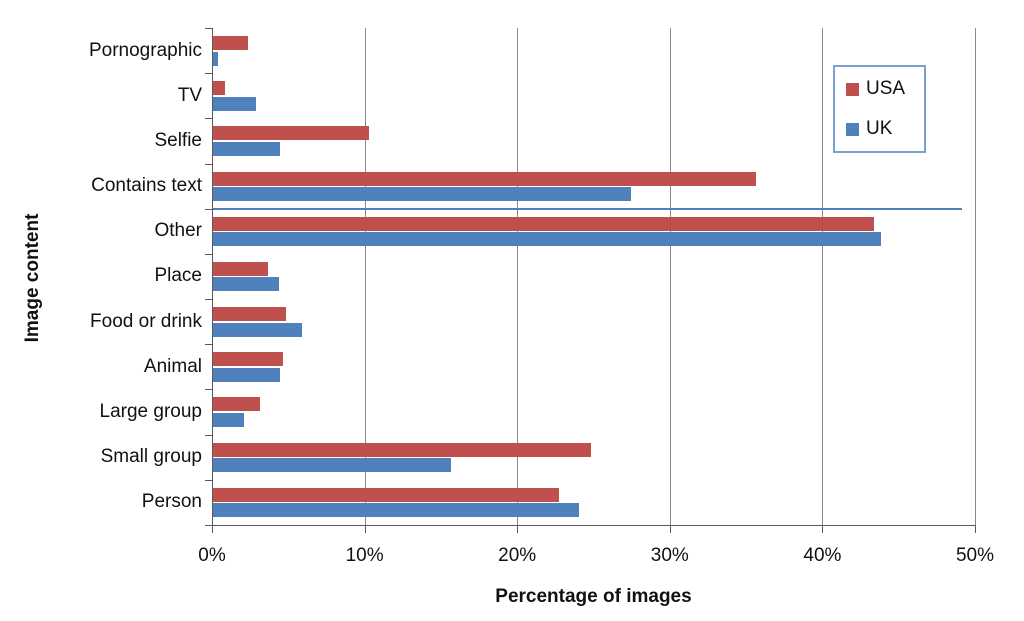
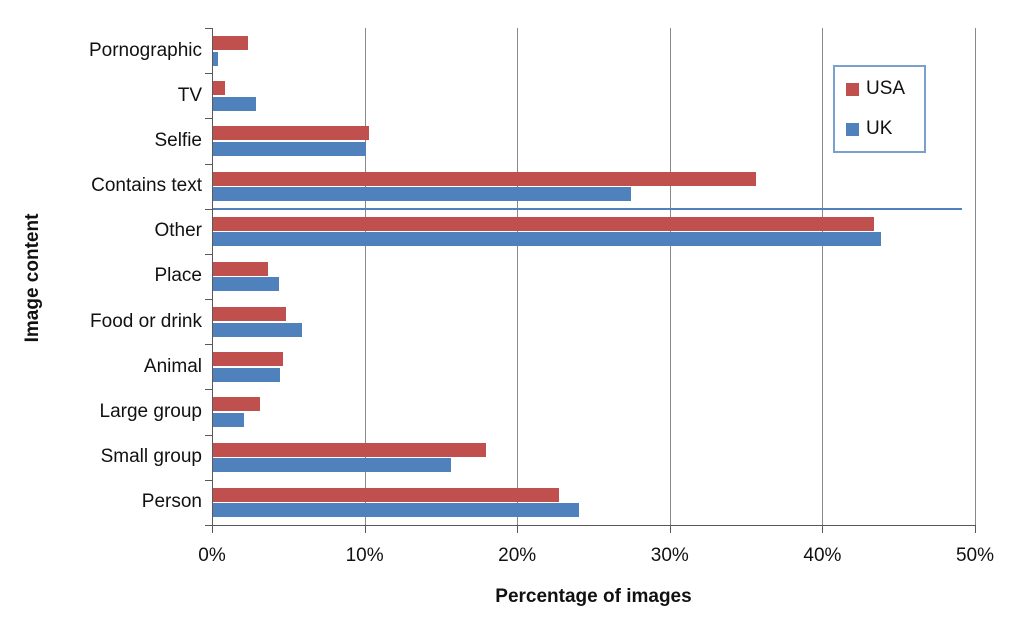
UK/Selfie: 4.4% -> 10.0%
USA/Small group: 24.8% -> 17.9%
